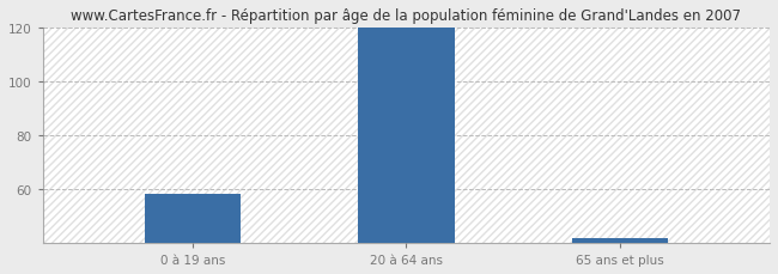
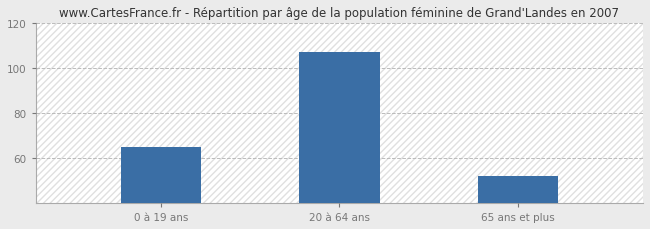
0 à 19 ans: 58 -> 65
20 à 64 ans: 120 -> 107
65 ans et plus: 42 -> 52
